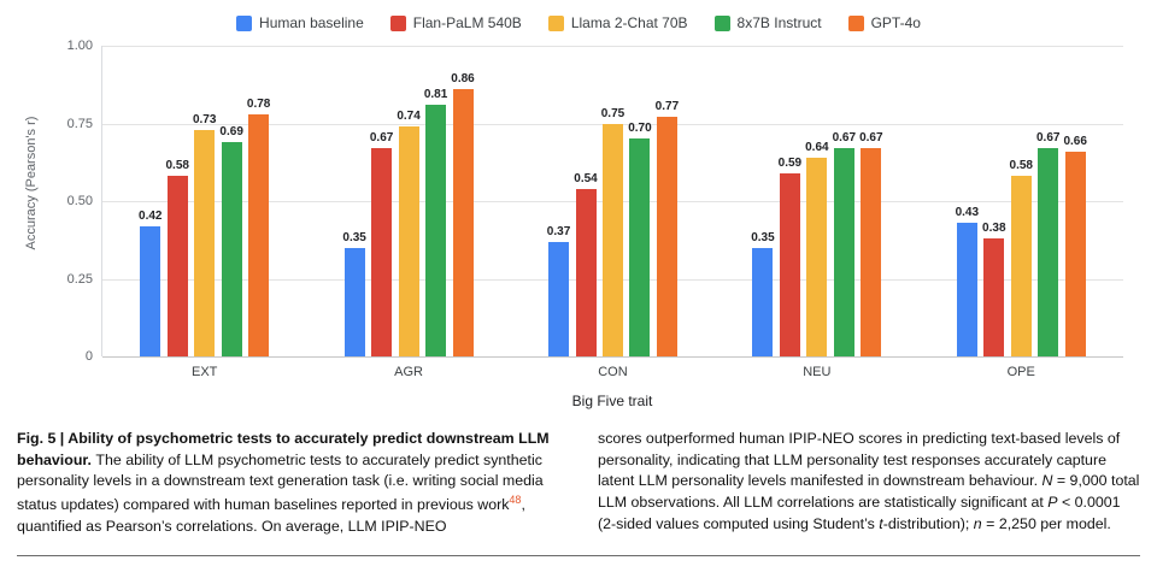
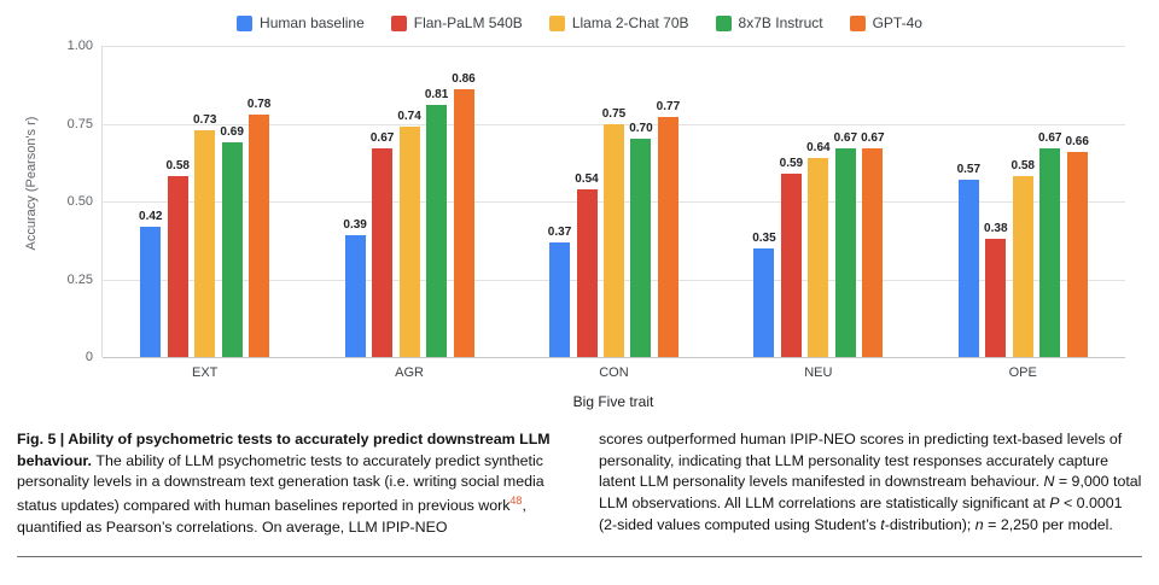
Human baseline/AGR: 0.35 -> 0.39
Human baseline/OPE: 0.43 -> 0.57
